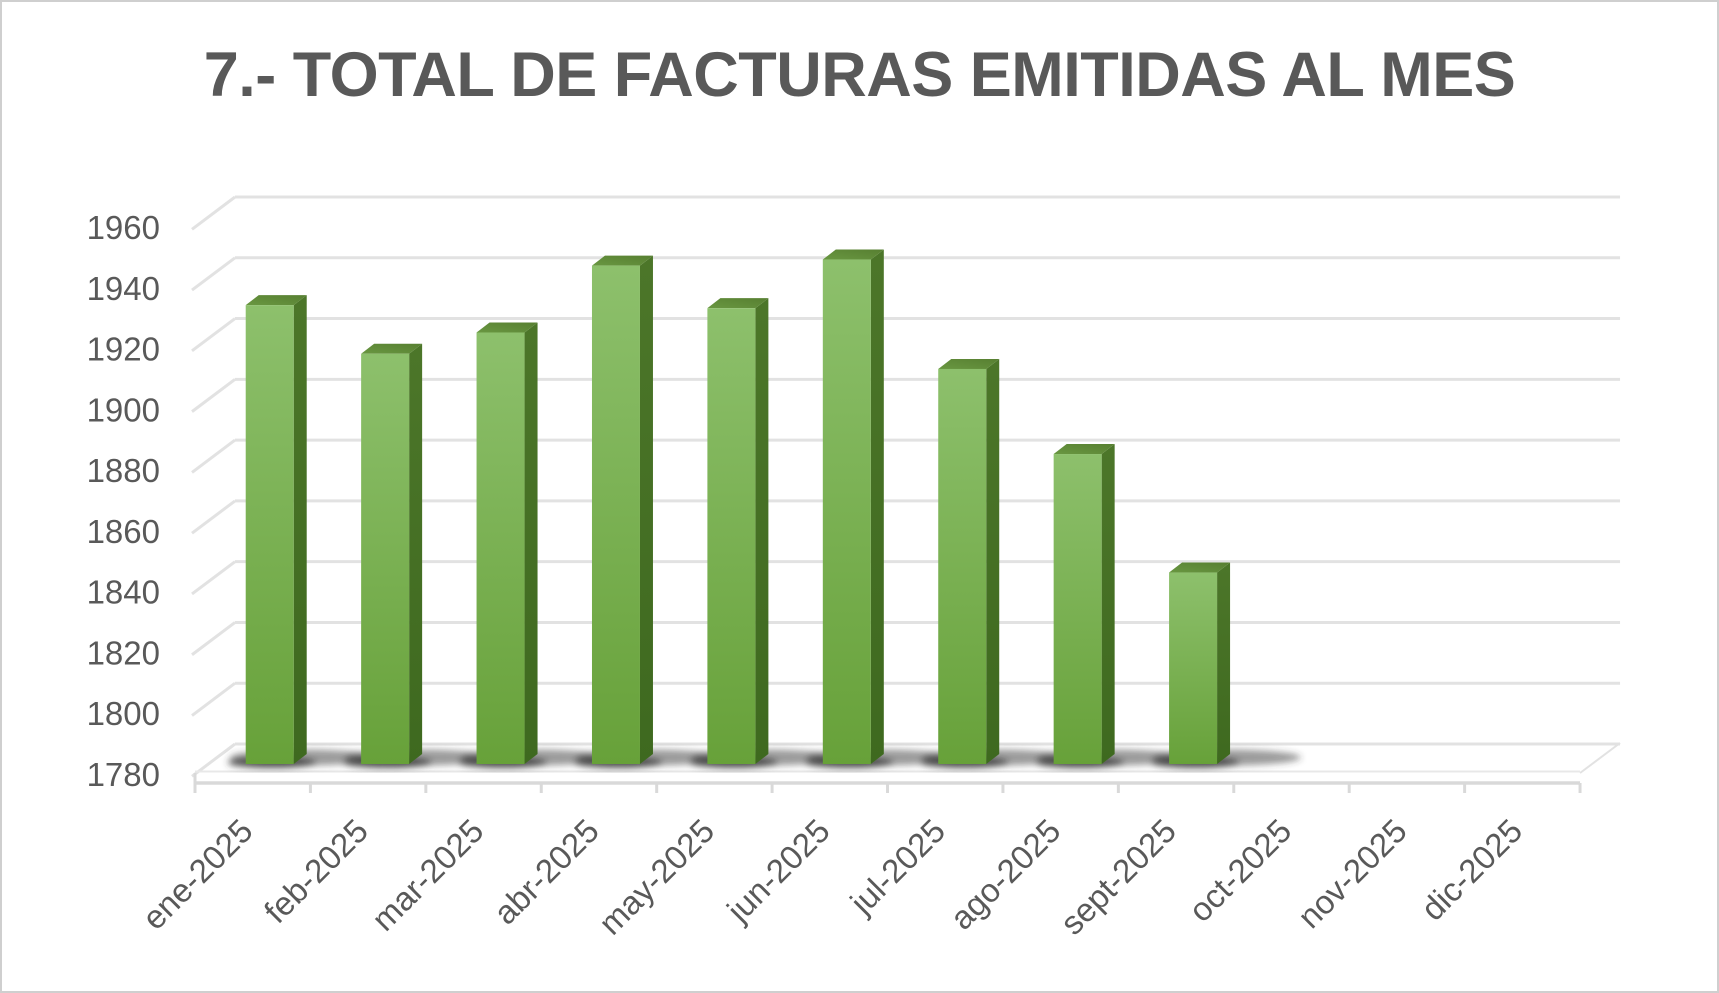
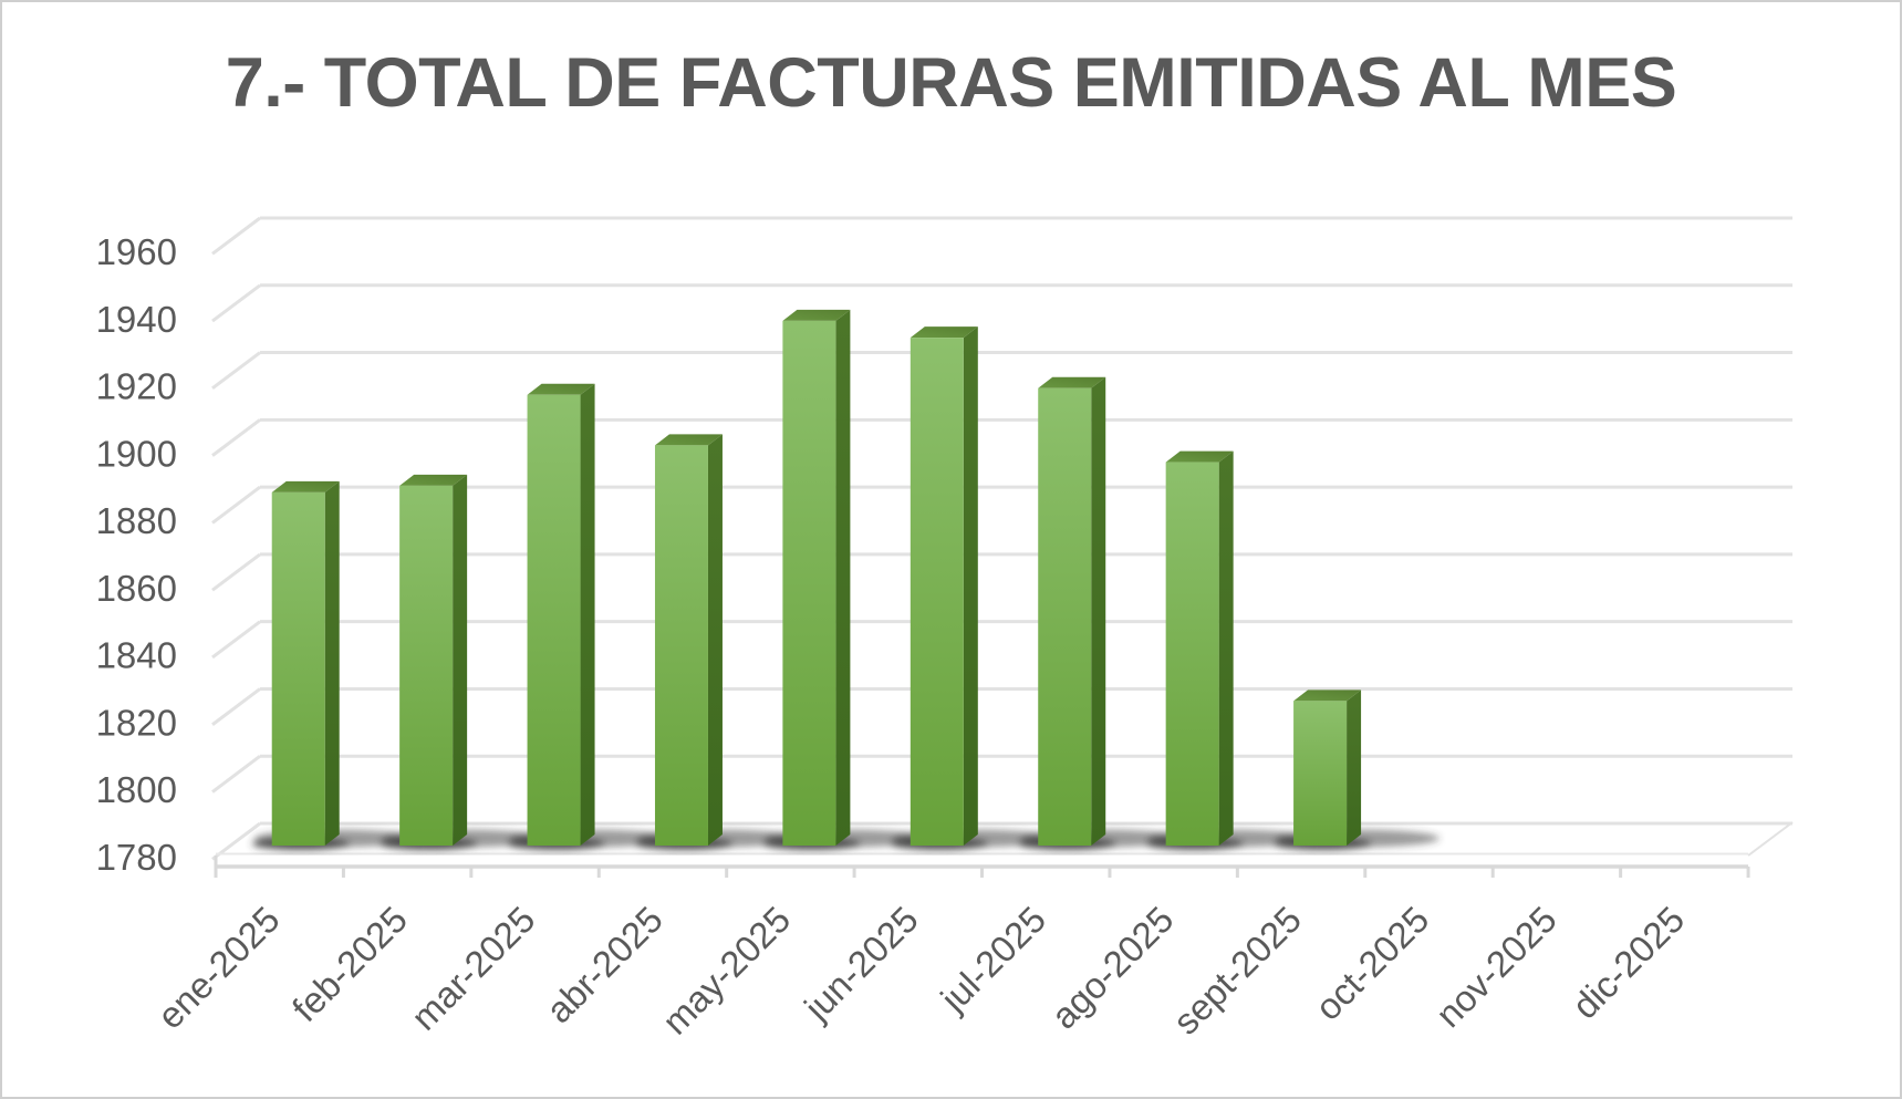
ene-2025: 1931 -> 1885
feb-2025: 1915 -> 1887
mar-2025: 1922 -> 1914
abr-2025: 1944 -> 1899
may-2025: 1930 -> 1936
jun-2025: 1946 -> 1931
jul-2025: 1910 -> 1916
ago-2025: 1882 -> 1894
sept-2025: 1843 -> 1823
